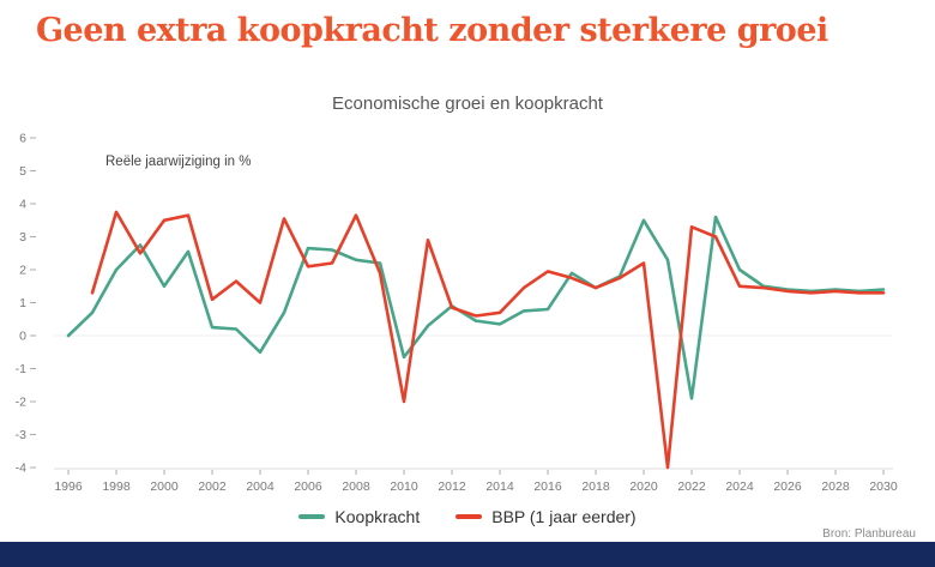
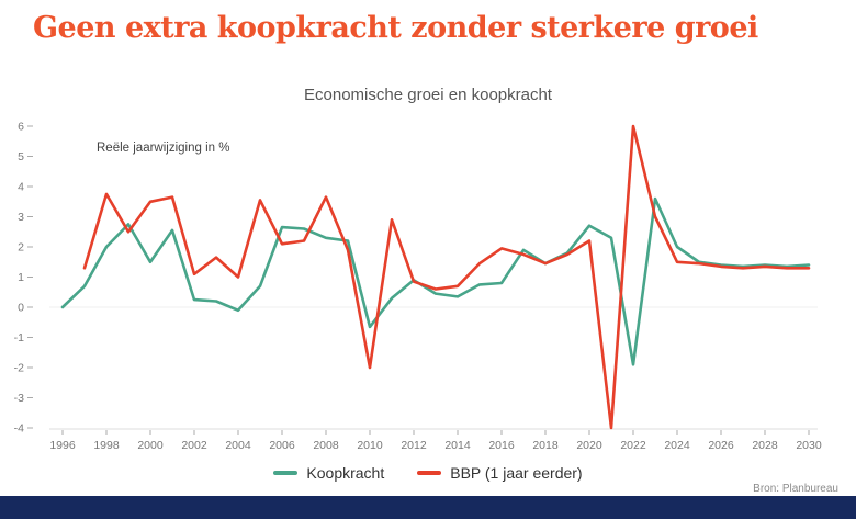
Koopkracht/2004: -0.5 -> -0.1
Koopkracht/2020: 3.5 -> 2.7
BBP (1 jaar eerder)/2022: 3.3 -> 6.0
